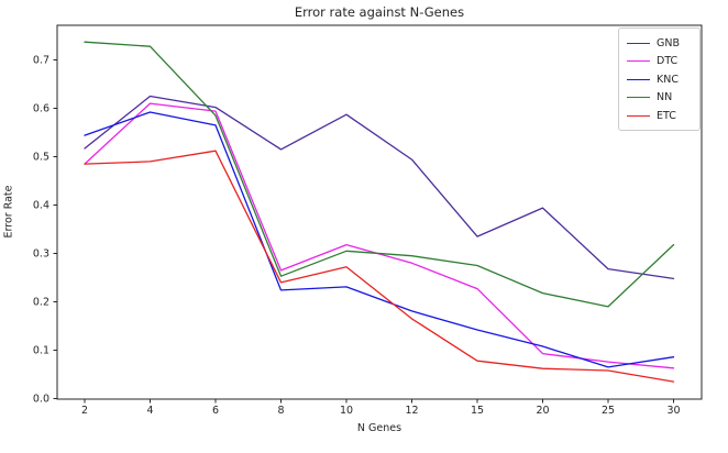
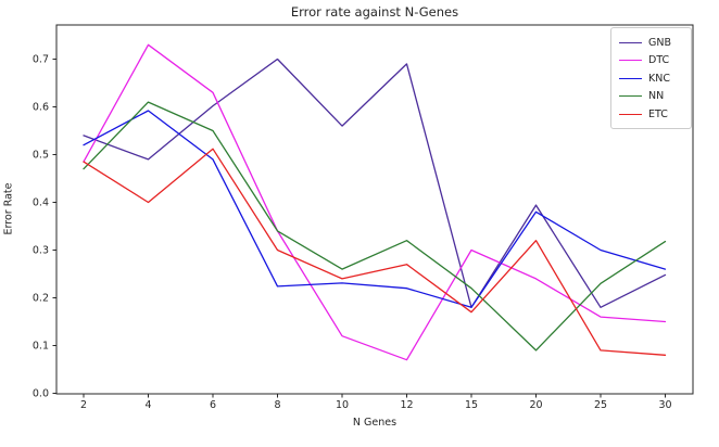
GNB/2: 0.52 -> 0.54
KNC/2: 0.54 -> 0.52
NN/2: 0.74 -> 0.47
GNB/4: 0.62 -> 0.49
DTC/4: 0.61 -> 0.73
NN/4: 0.73 -> 0.61
ETC/4: 0.49 -> 0.40
DTC/6: 0.59 -> 0.63
KNC/6: 0.56 -> 0.49
NN/6: 0.58 -> 0.55
GNB/8: 0.52 -> 0.70
DTC/8: 0.27 -> 0.34
NN/8: 0.25 -> 0.34
ETC/8: 0.24 -> 0.30
GNB/10: 0.59 -> 0.56
DTC/10: 0.32 -> 0.12
NN/10: 0.30 -> 0.26
ETC/10: 0.27 -> 0.24
GNB/12: 0.49 -> 0.69
DTC/12: 0.28 -> 0.07
KNC/12: 0.18 -> 0.22
NN/12: 0.29 -> 0.32
ETC/12: 0.17 -> 0.27
GNB/15: 0.34 -> 0.18
DTC/15: 0.23 -> 0.30
KNC/15: 0.14 -> 0.18
NN/15: 0.28 -> 0.22
ETC/15: 0.08 -> 0.17
DTC/20: 0.09 -> 0.24
KNC/20: 0.11 -> 0.38
NN/20: 0.22 -> 0.09
ETC/20: 0.06 -> 0.32
GNB/25: 0.27 -> 0.18
DTC/25: 0.08 -> 0.16
KNC/25: 0.07 -> 0.30
NN/25: 0.19 -> 0.23
ETC/25: 0.06 -> 0.09
DTC/30: 0.06 -> 0.15
KNC/30: 0.09 -> 0.26
ETC/30: 0.04 -> 0.08
